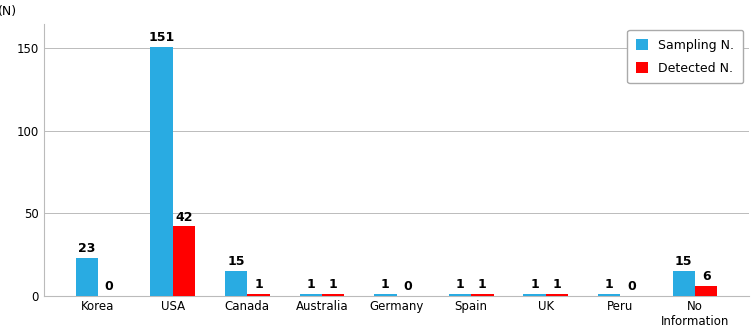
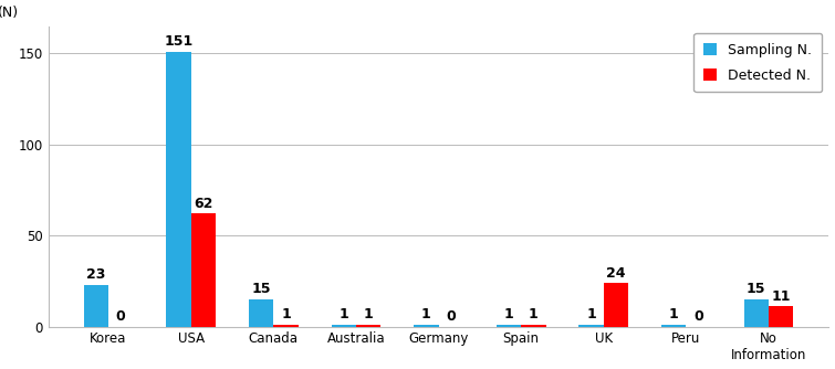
Detected N./USA: 42 -> 62
Detected N./UK: 1 -> 24
Detected N./No Information: 6 -> 11
